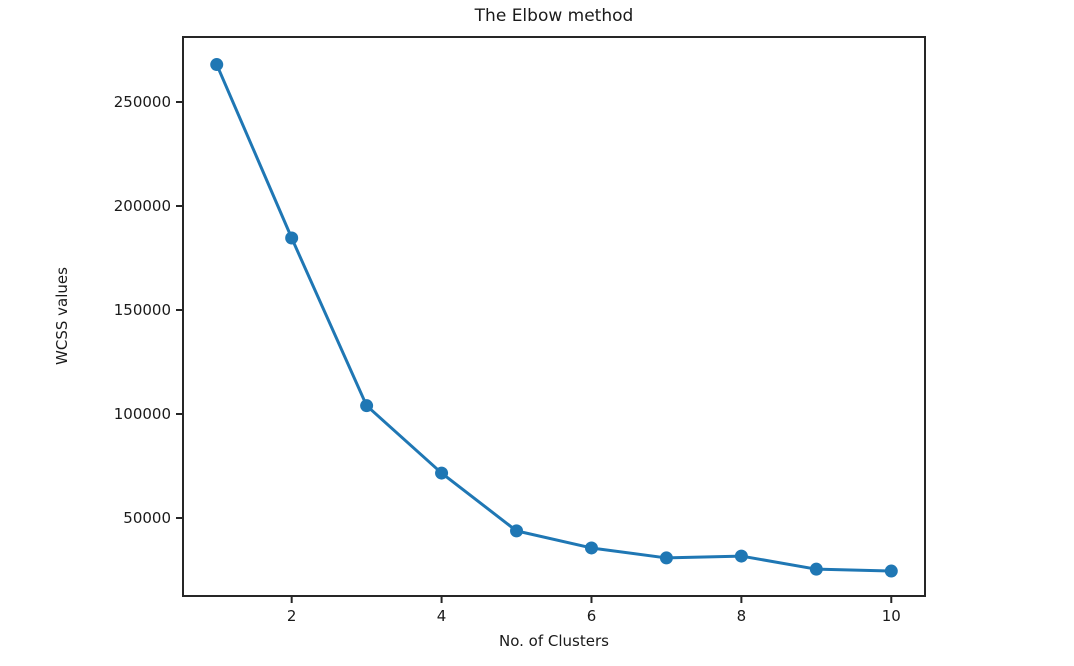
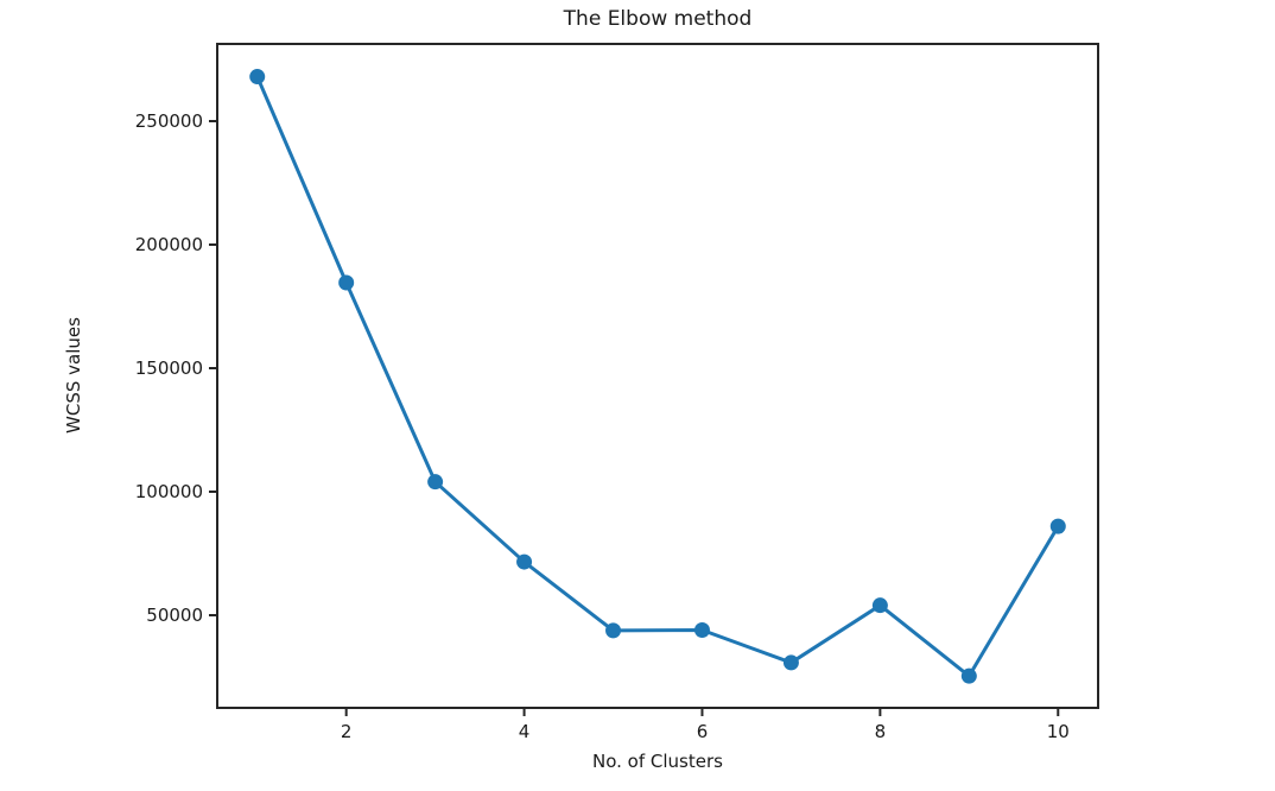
6: 36000 -> 44000
8: 32000 -> 54000
10: 24000 -> 86000
